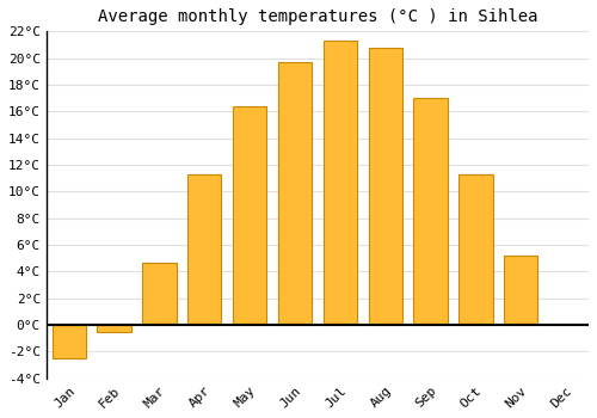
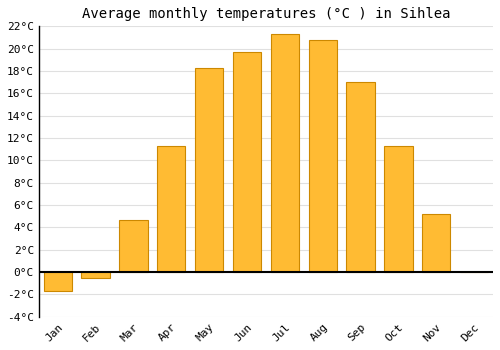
Jan: -2.5°C -> -1.7°C
May: 16.4°C -> 18.3°C
